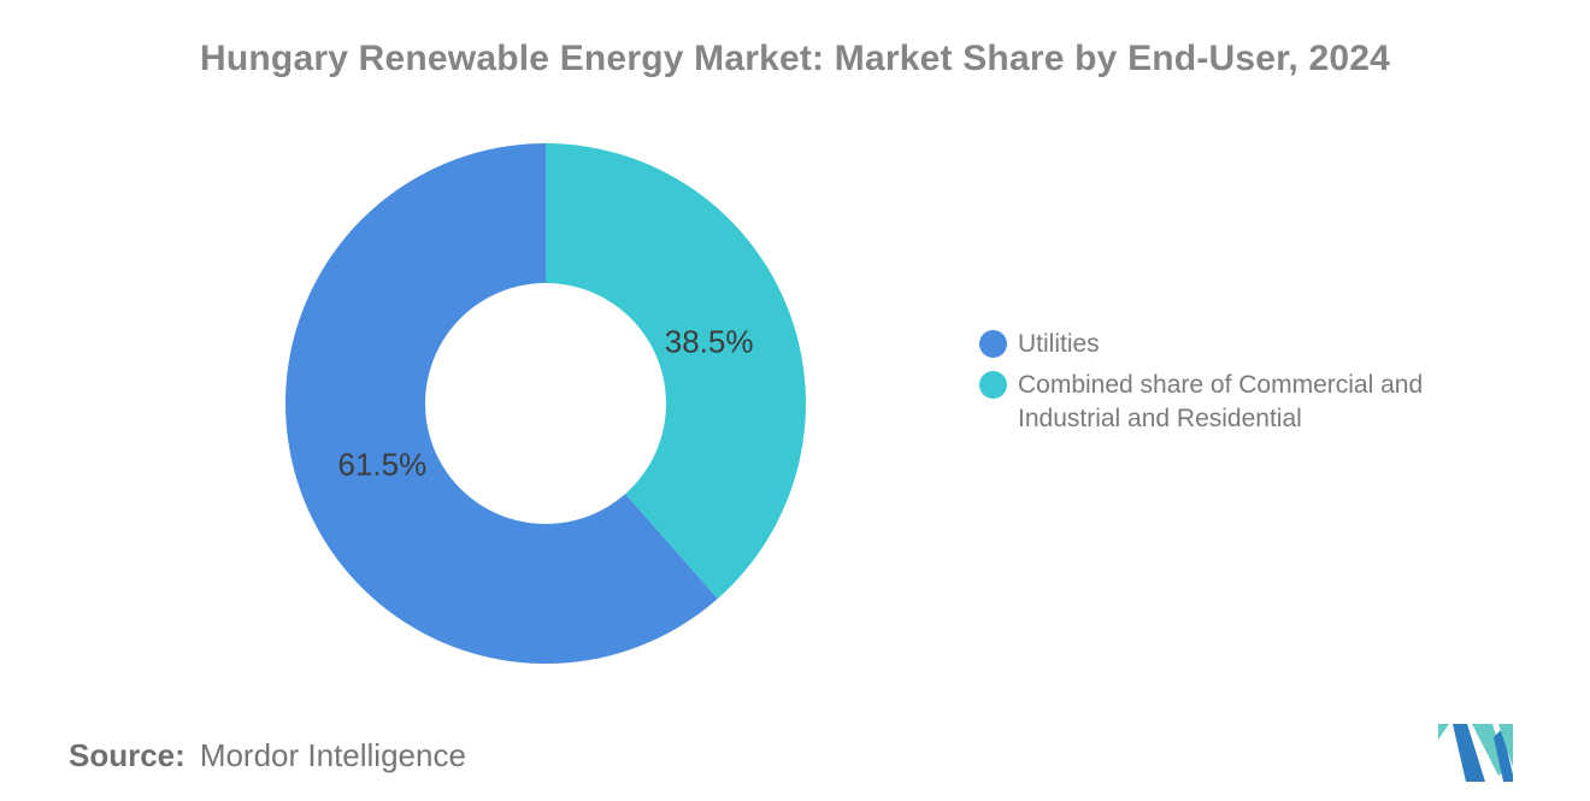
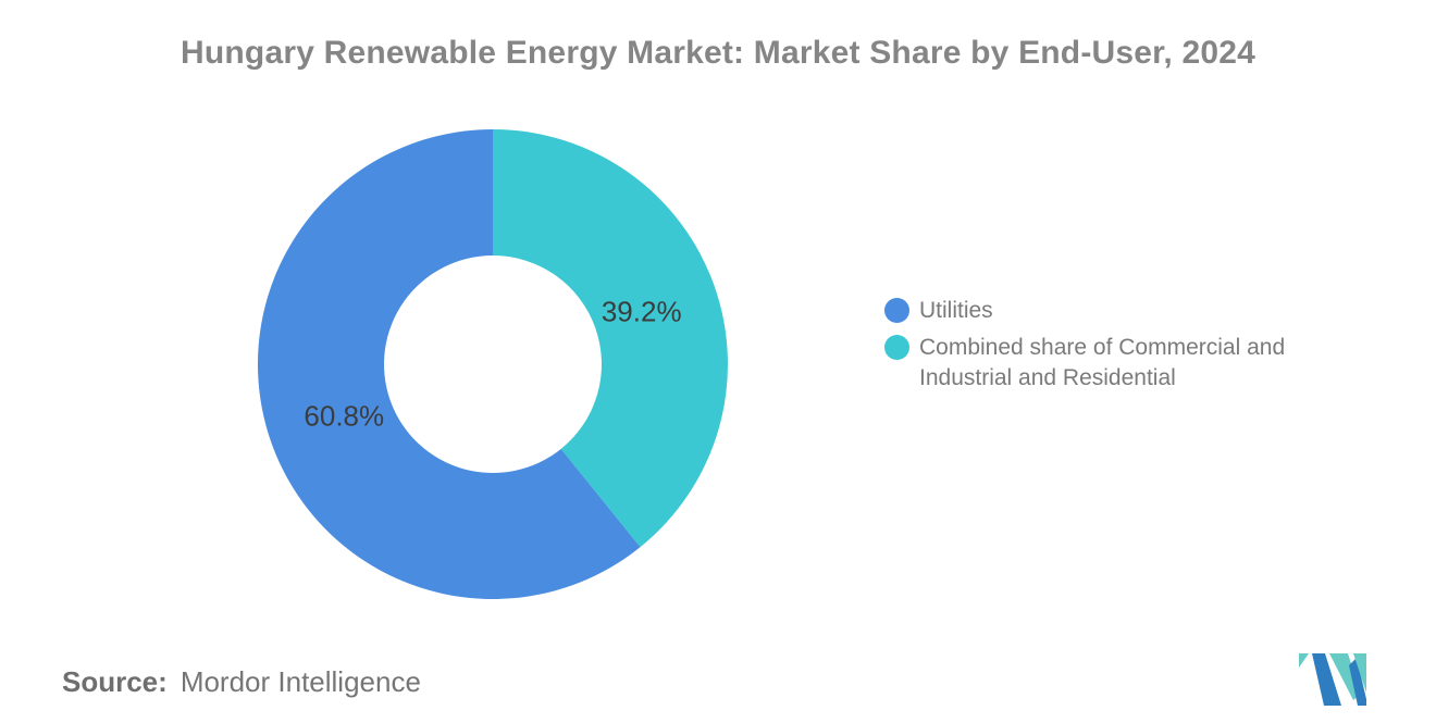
Utilities: 61.5% -> 60.8%
Combined share of Commercial and Industrial and Residential: 38.5% -> 39.2%
